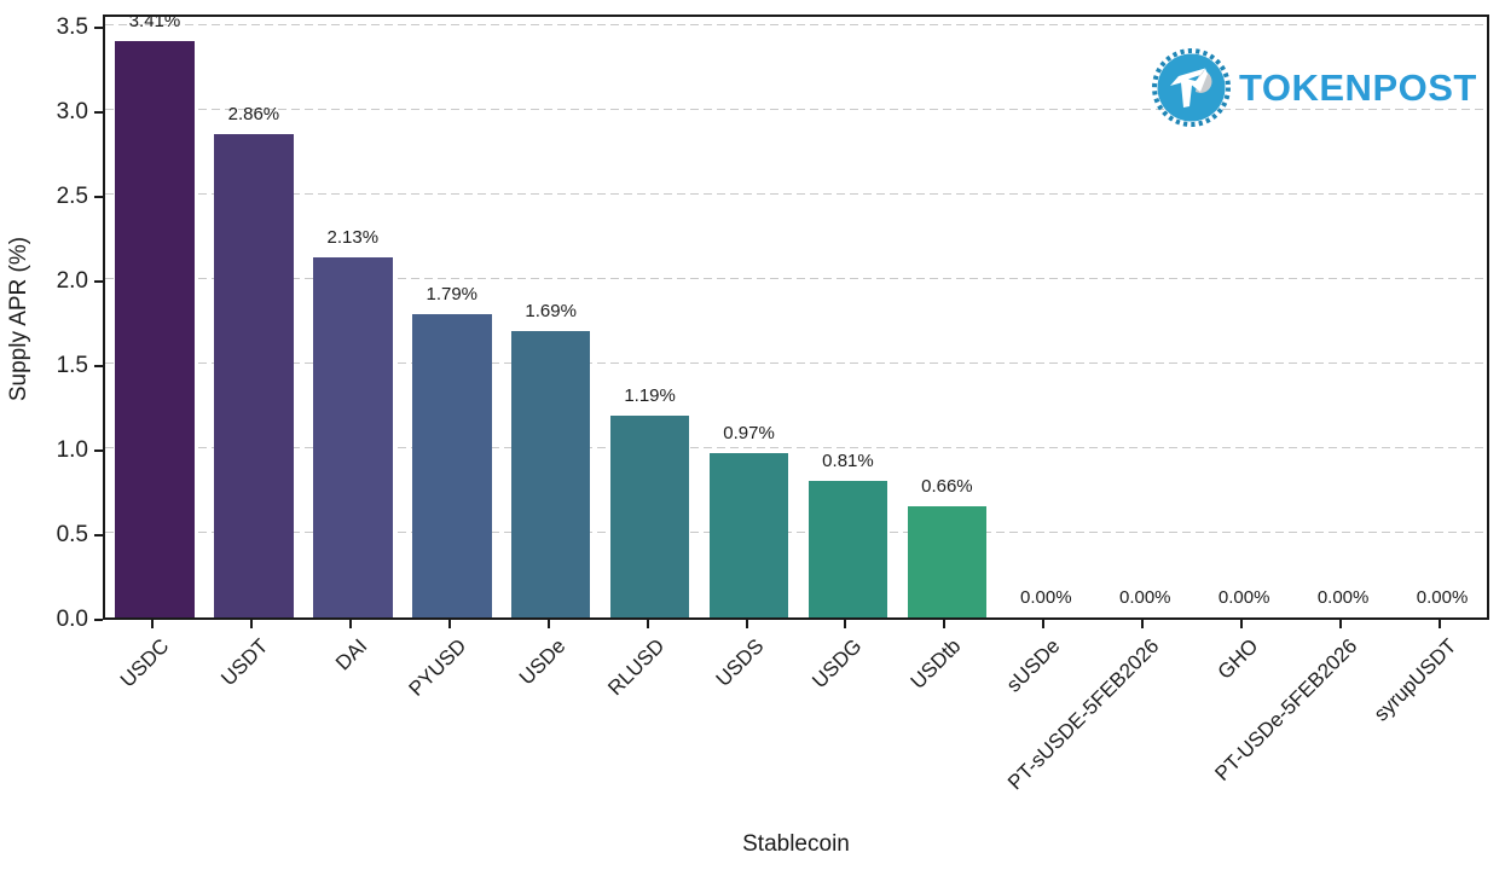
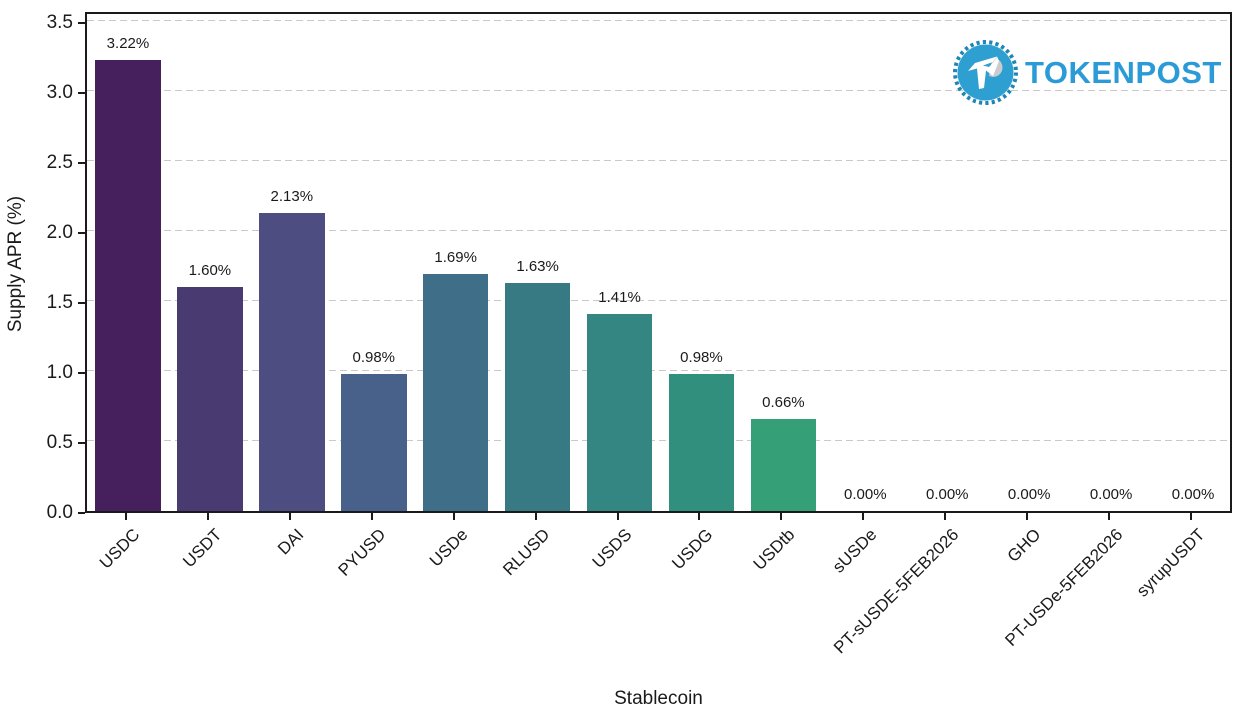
USDC: 3.41% -> 3.22%
USDT: 2.86% -> 1.60%
PYUSD: 1.79% -> 0.98%
RLUSD: 1.19% -> 1.63%
USDS: 0.97% -> 1.41%
USDG: 0.81% -> 0.98%
